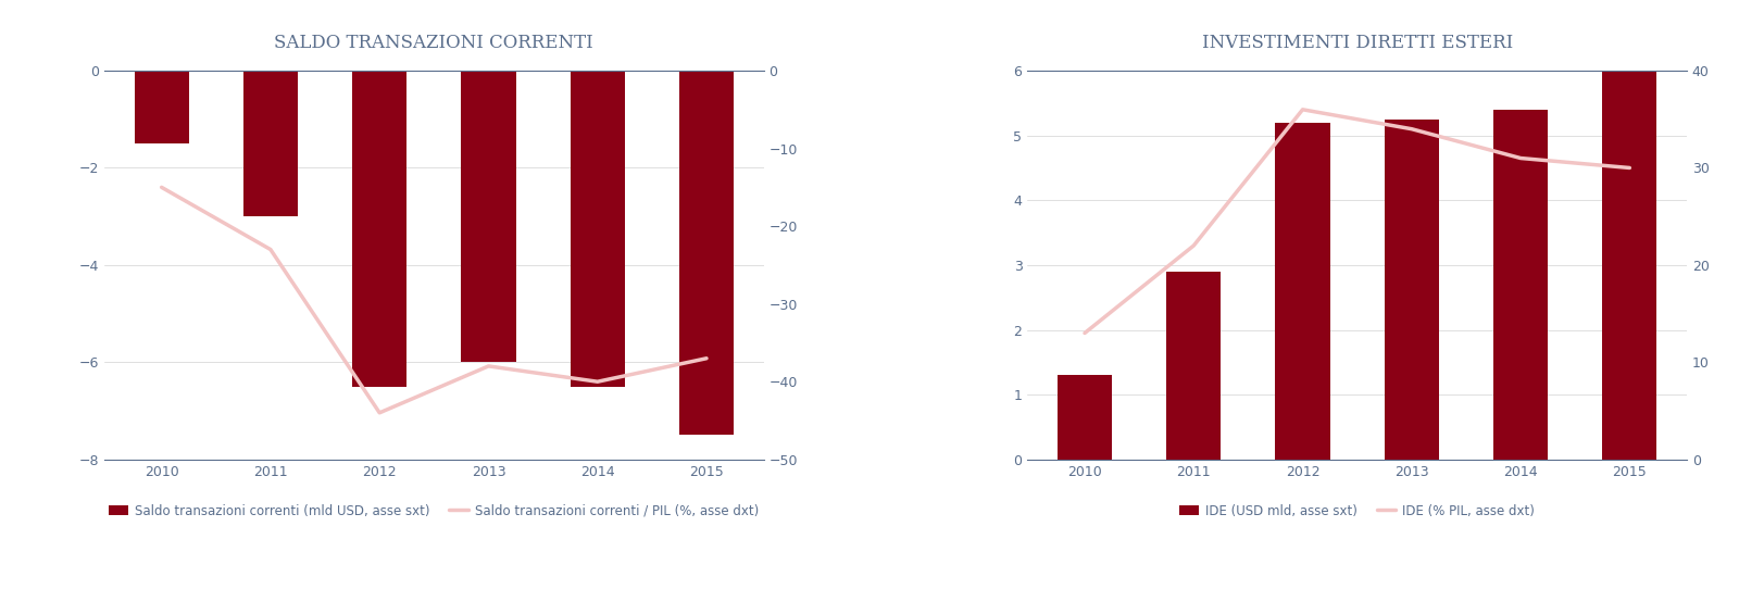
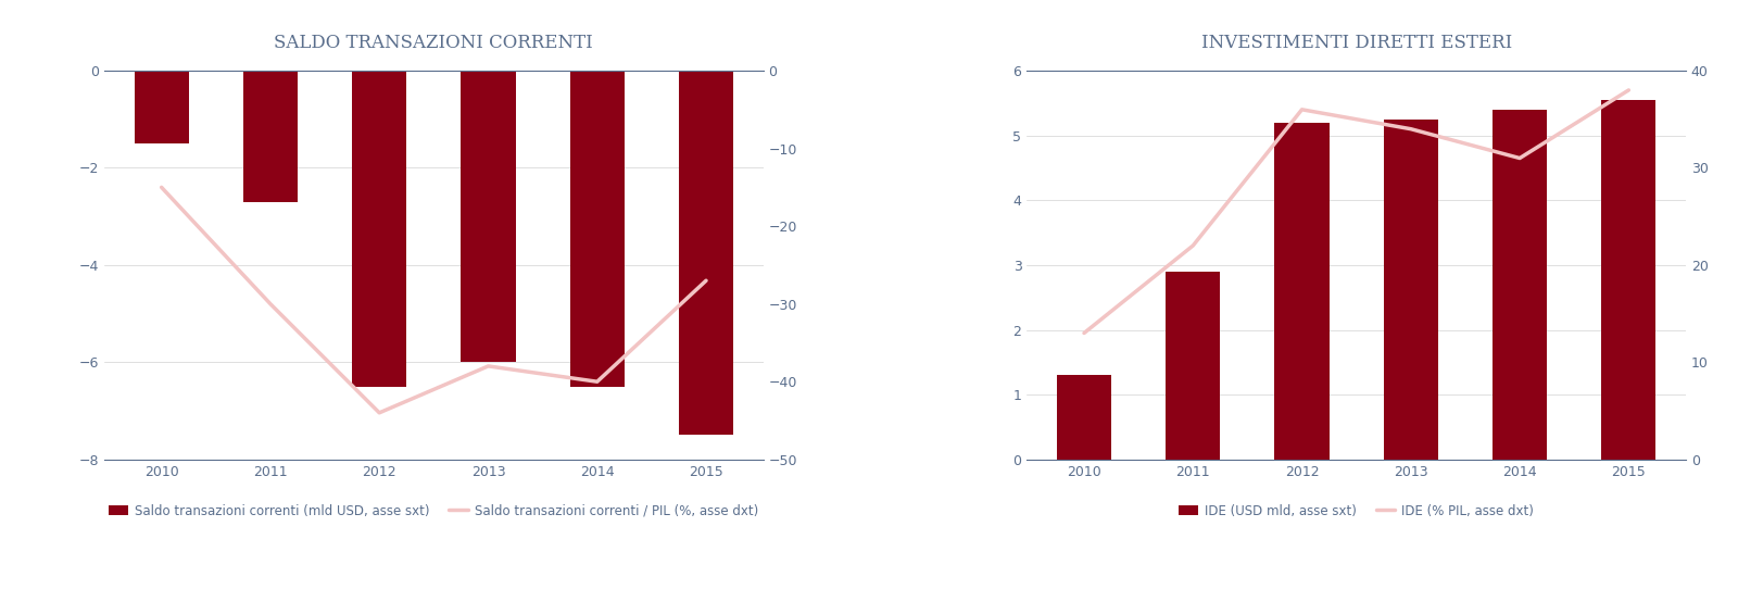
SALDO TRANSAZIONI CORRENTI/Saldo transazioni correnti (mld USD, asse sxt)/2011: -3.0 -> -2.7
SALDO TRANSAZIONI CORRENTI/Saldo transazioni correnti / PIL (%, asse dxt)/2011: -23 -> -30
SALDO TRANSAZIONI CORRENTI/Saldo transazioni correnti / PIL (%, asse dxt)/2015: -37 -> -27
INVESTIMENTI DIRETTI ESTERI/IDE (USD mld, asse sxt)/2015: 6.00 -> 5.54
INVESTIMENTI DIRETTI ESTERI/IDE (% PIL, asse dxt)/2015: 30 -> 38
